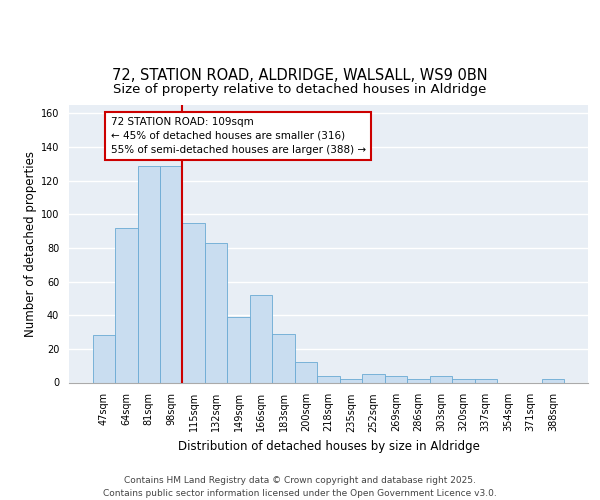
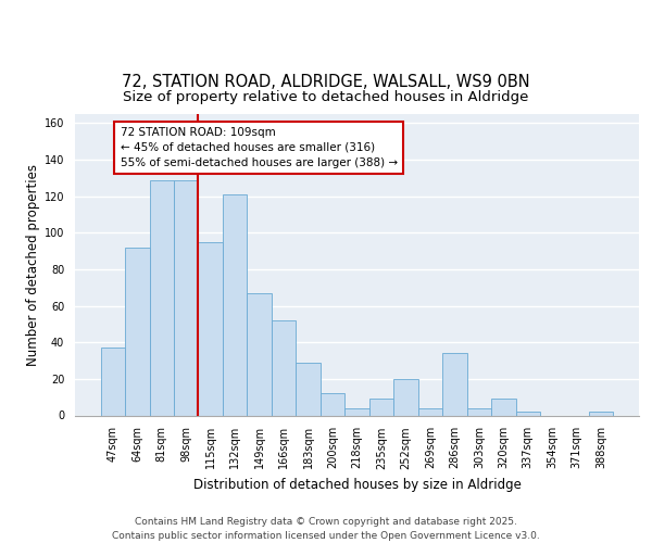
47sqm: 28 -> 37
132sqm: 83 -> 121
149sqm: 39 -> 67
235sqm: 2 -> 9
252sqm: 5 -> 20
286sqm: 2 -> 34
320sqm: 2 -> 9
